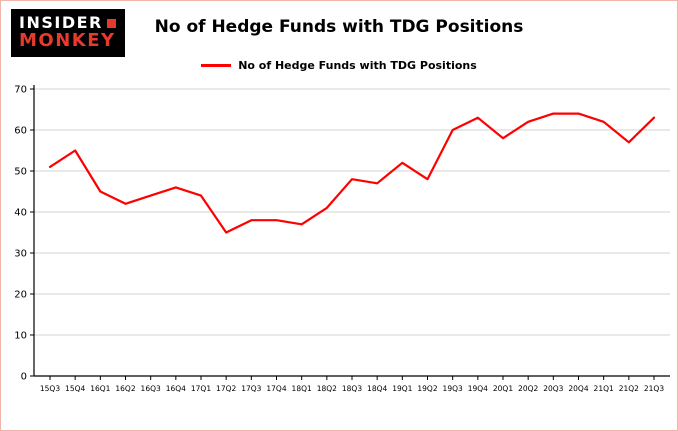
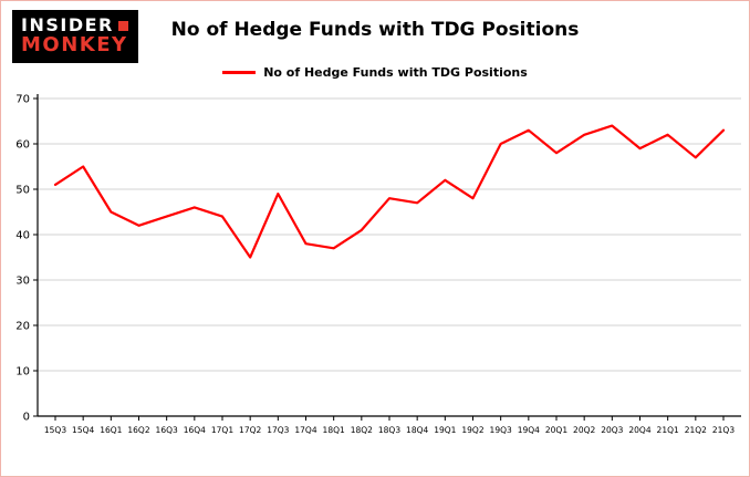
17Q3: 38 -> 49
20Q4: 64 -> 59
